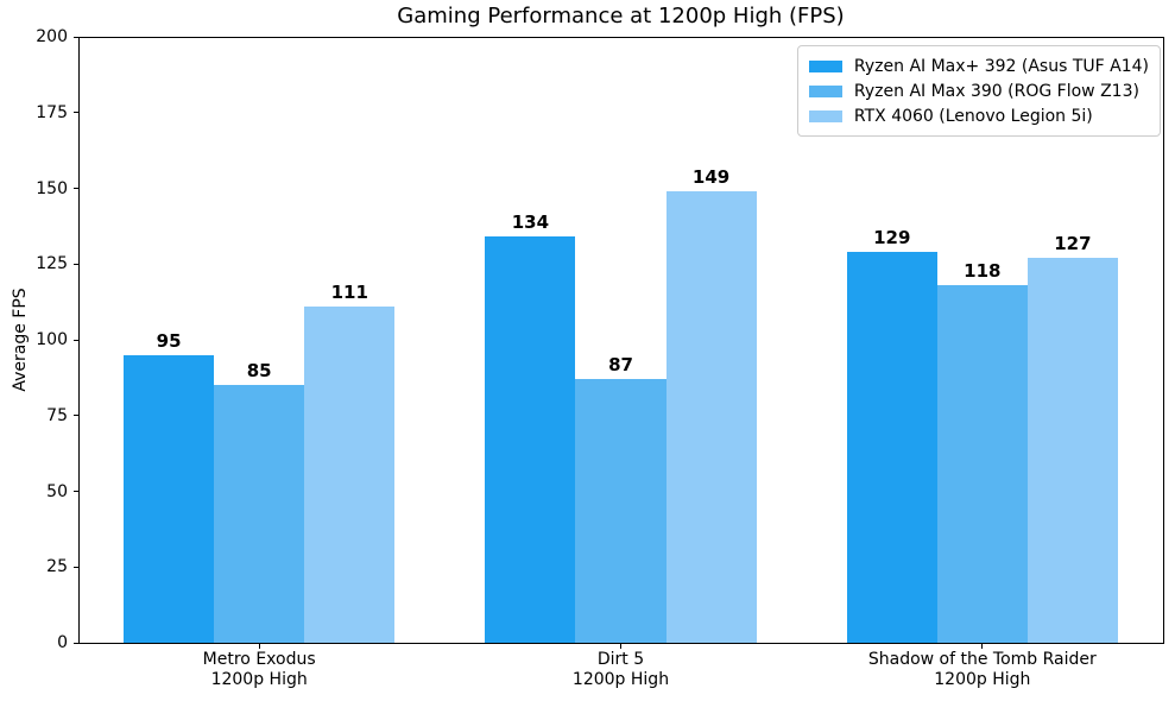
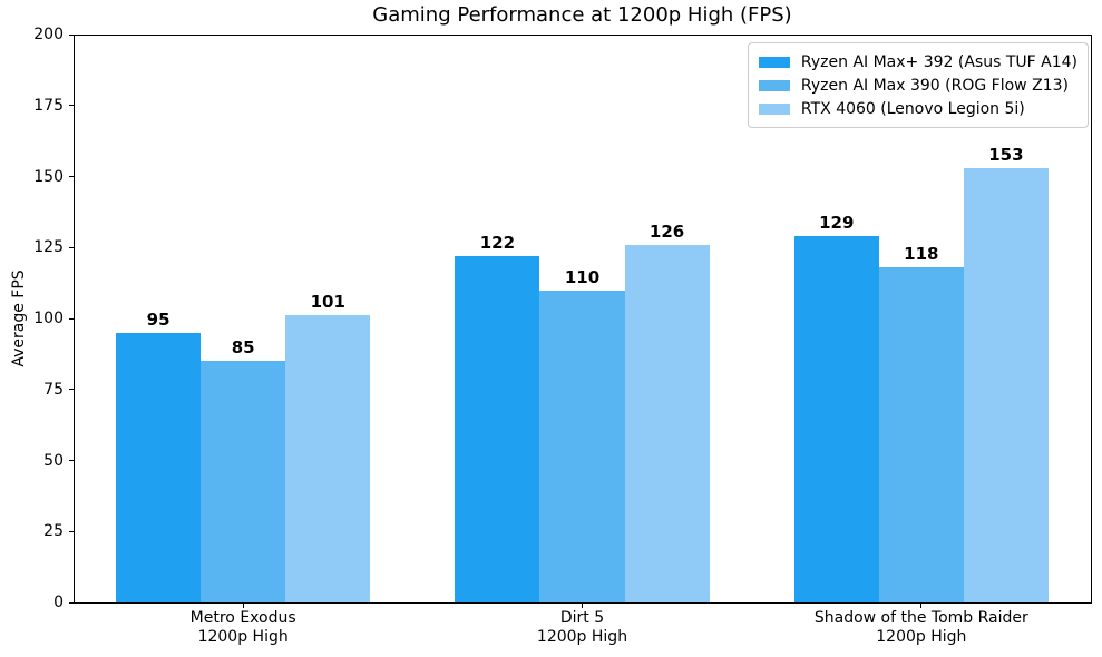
RTX 4060 (Lenovo Legion 5i)/Metro Exodus 1200p High: 111 -> 101
Ryzen AI Max+ 392 (Asus TUF A14)/Dirt 5 1200p High: 134 -> 122
Ryzen AI Max 390 (ROG Flow Z13)/Dirt 5 1200p High: 87 -> 110
RTX 4060 (Lenovo Legion 5i)/Dirt 5 1200p High: 149 -> 126
RTX 4060 (Lenovo Legion 5i)/Shadow of the Tomb Raider 1200p High: 127 -> 153
